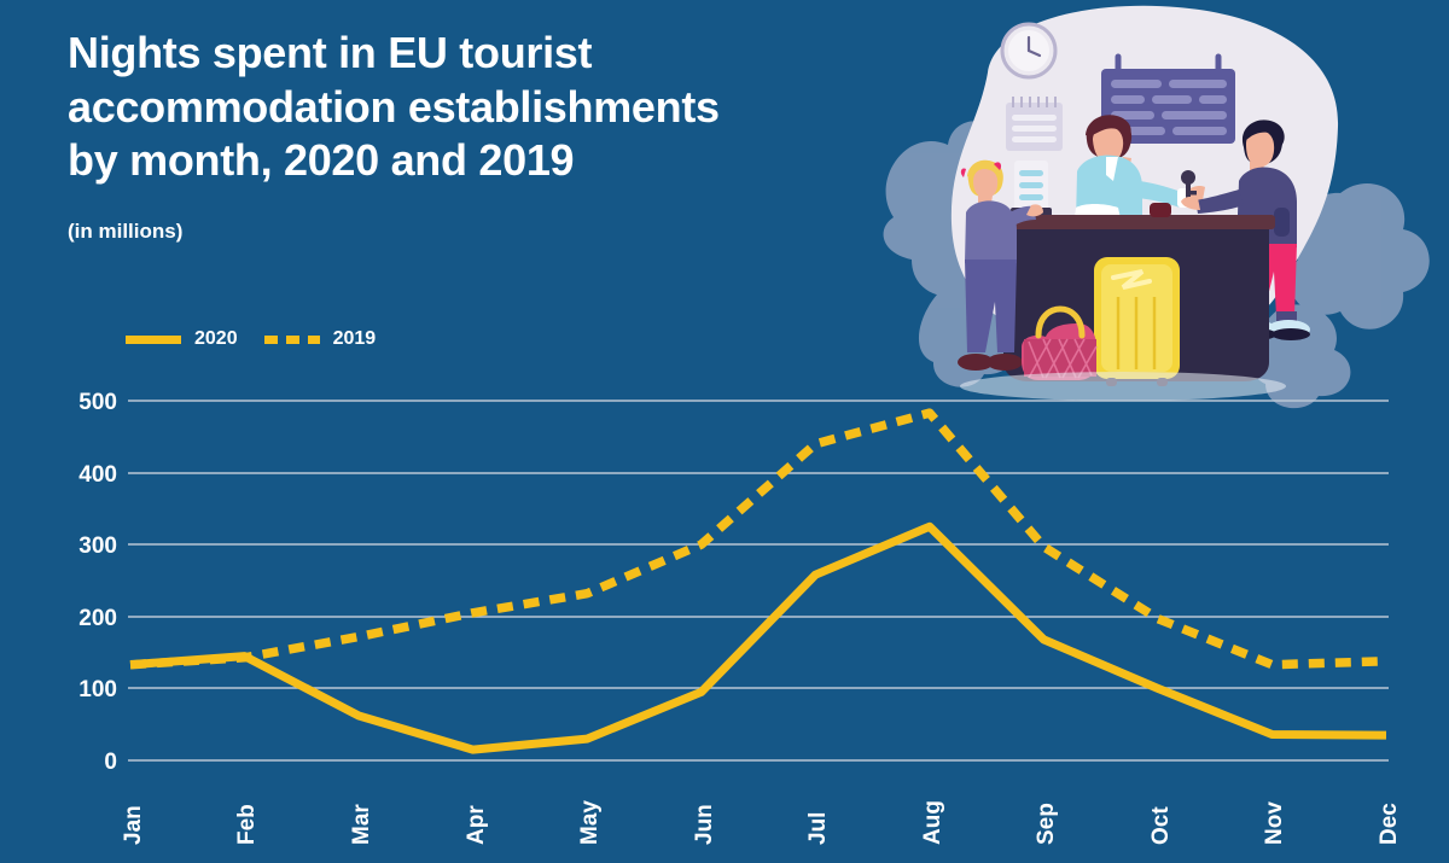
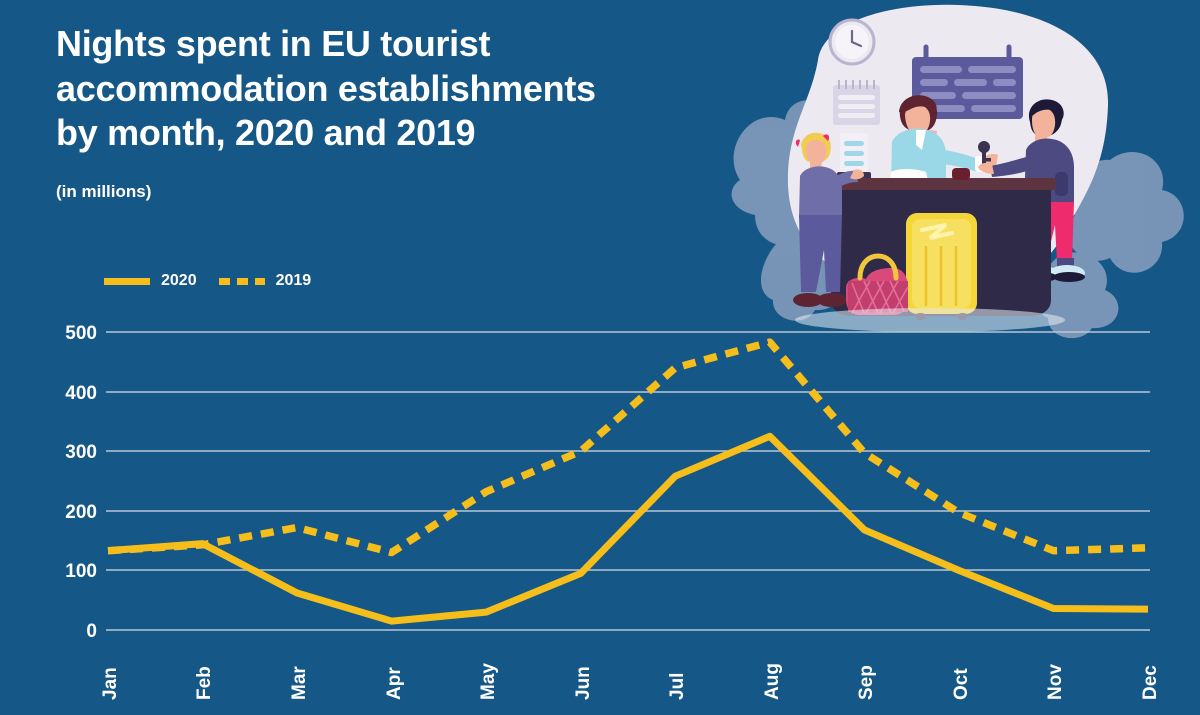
2019/Apr: 200 -> 130
